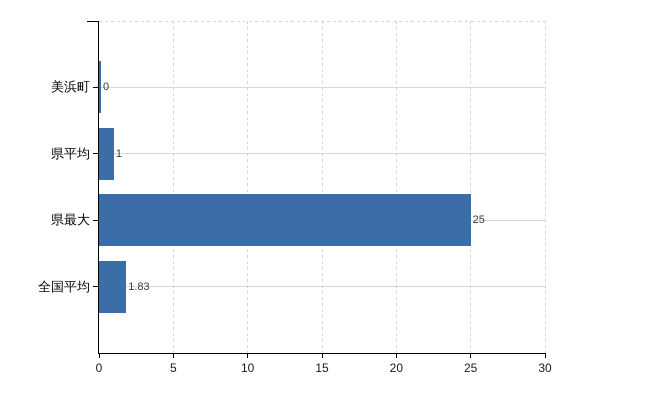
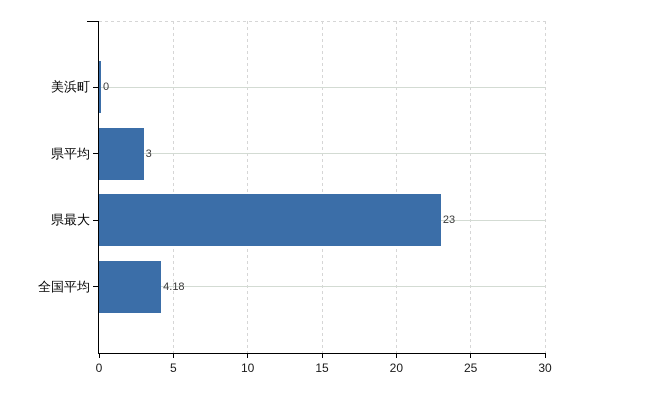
県平均: 1 -> 3
県最大: 25 -> 23
全国平均: 1.83 -> 4.18
